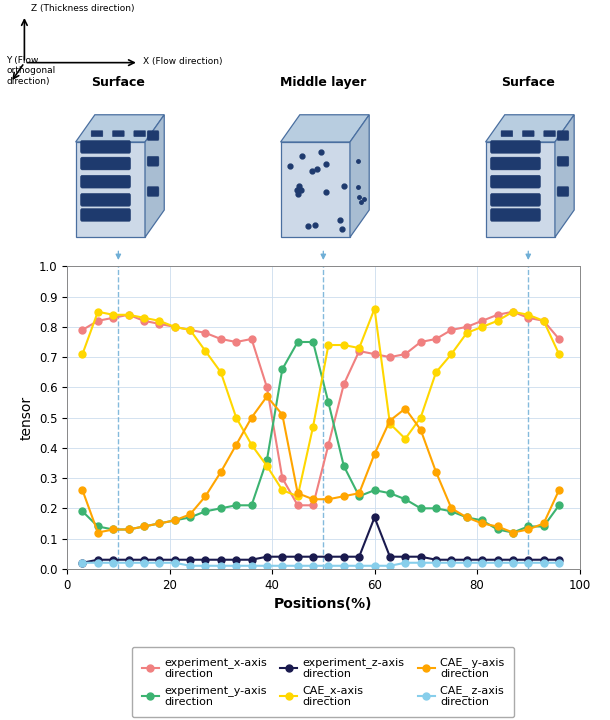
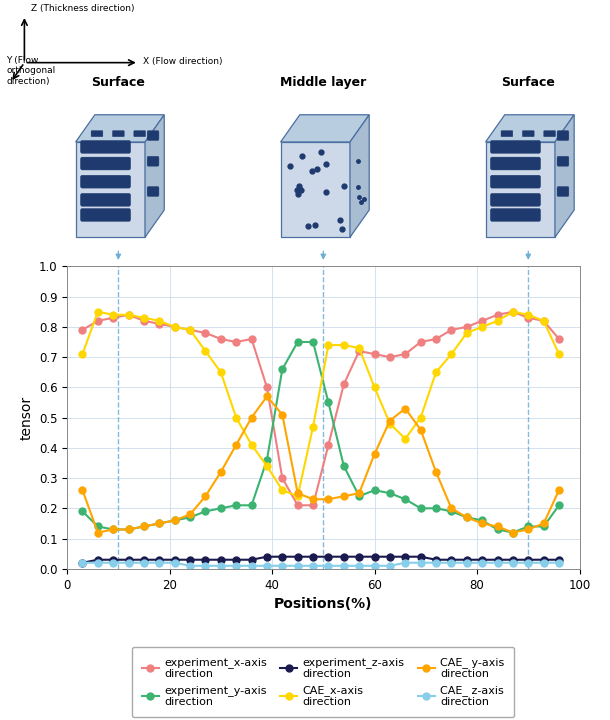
experiment_z-axis direction/60: 0.17 -> 0.04
CAE_x-axis direction/60: 0.86 -> 0.60
